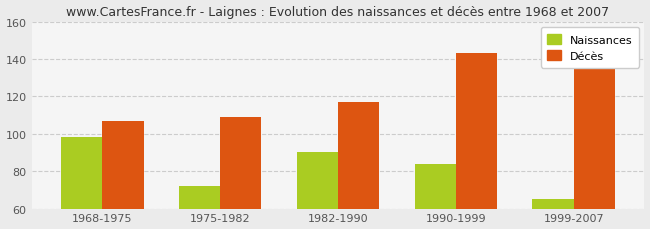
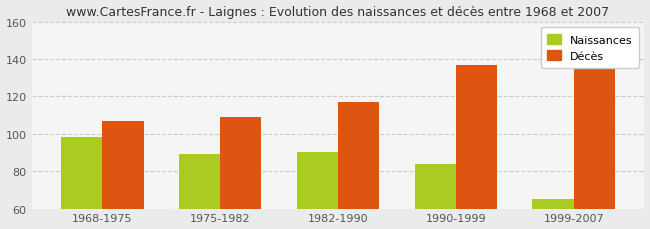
Naissances/1975-1982: 72 -> 89
Décès/1990-1999: 143 -> 137
